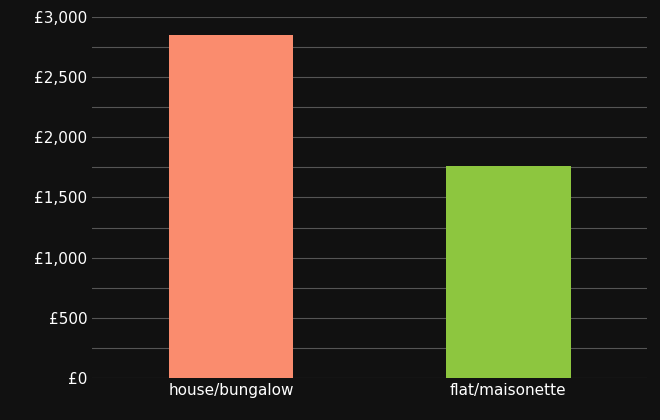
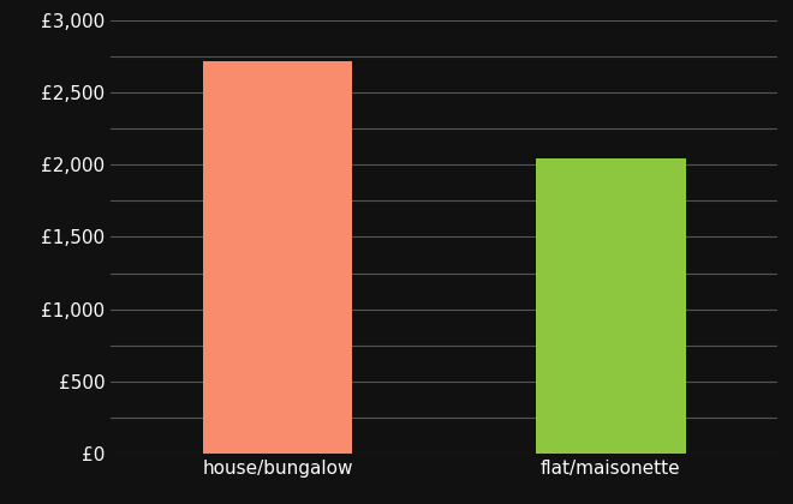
house/bungalow: £2,850 -> £2,720
flat/maisonette: £1,760 -> £2,040
